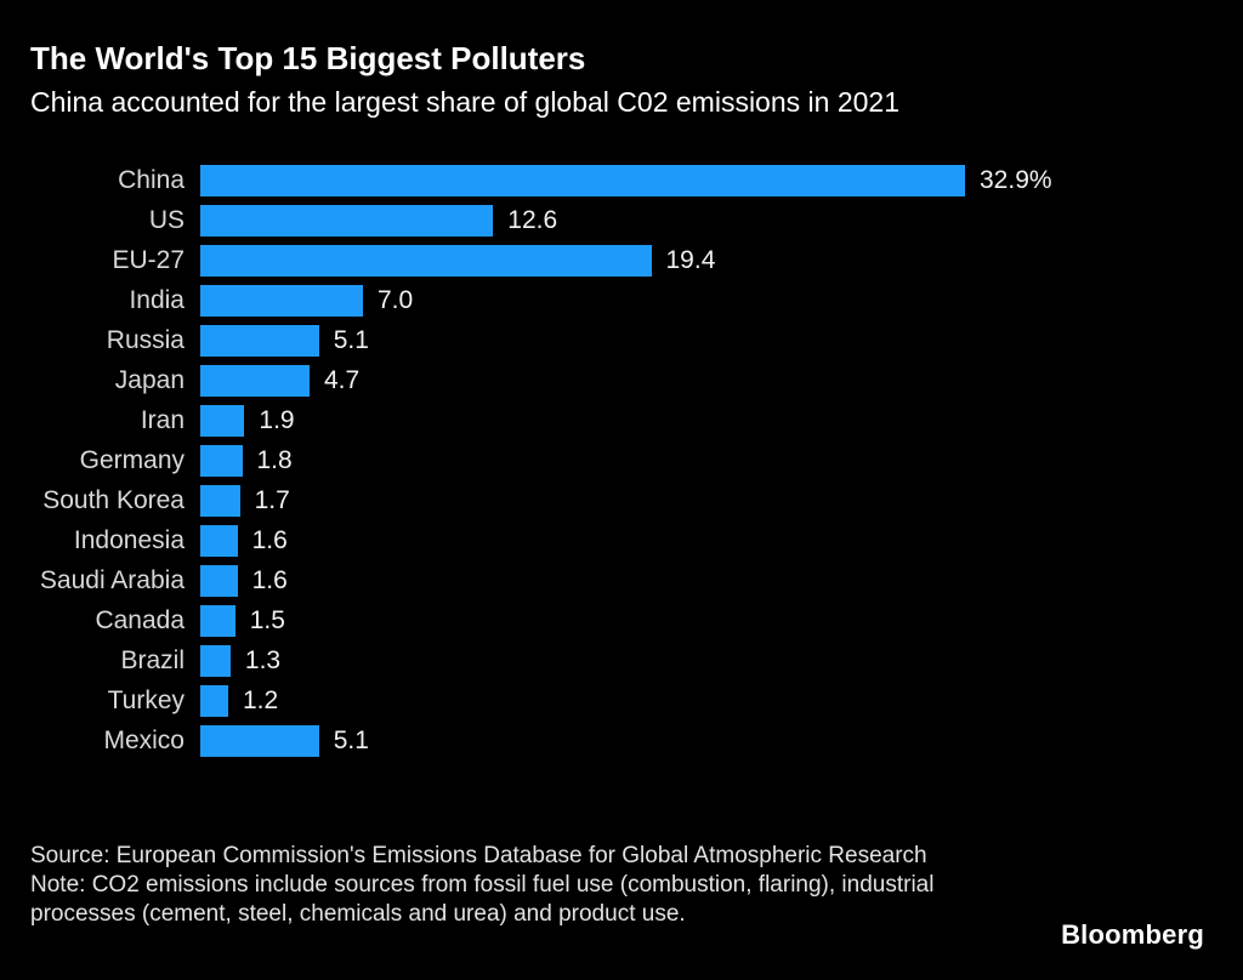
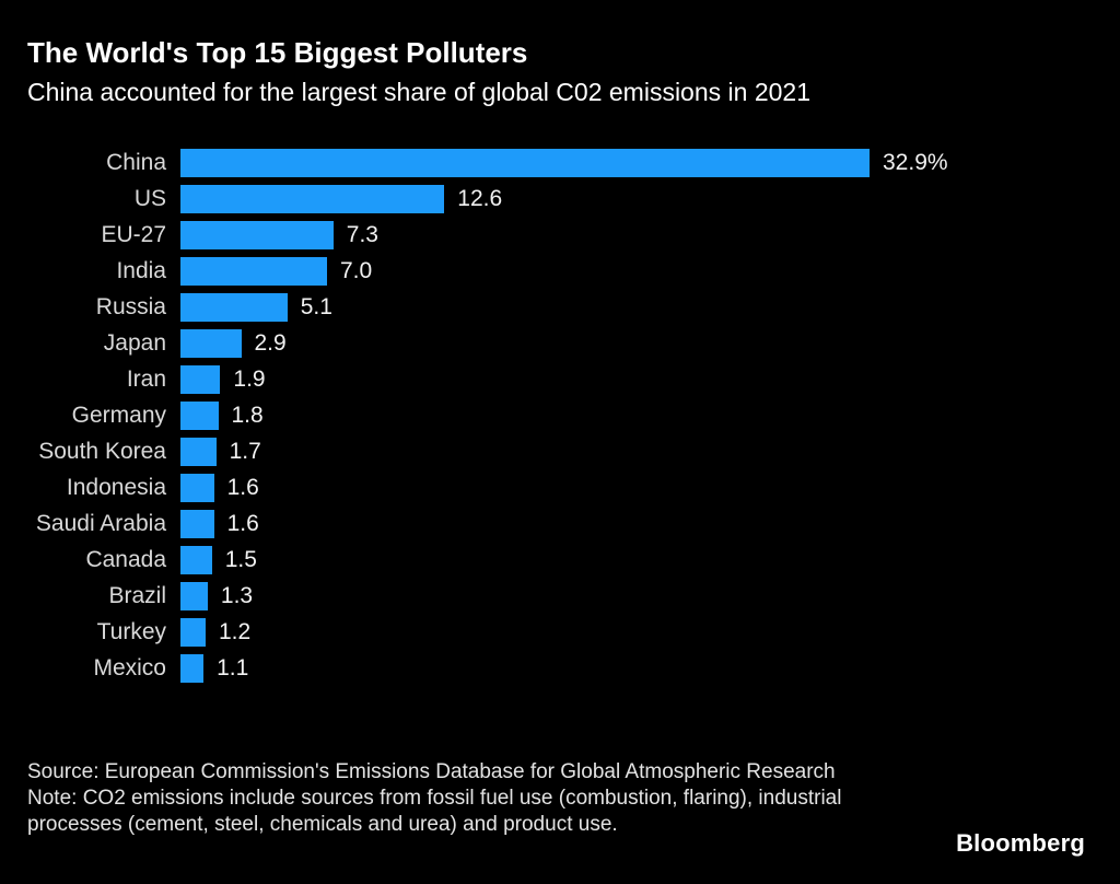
EU-27: 19.4 -> 7.3
Japan: 4.7 -> 2.9
Mexico: 5.1 -> 1.1
